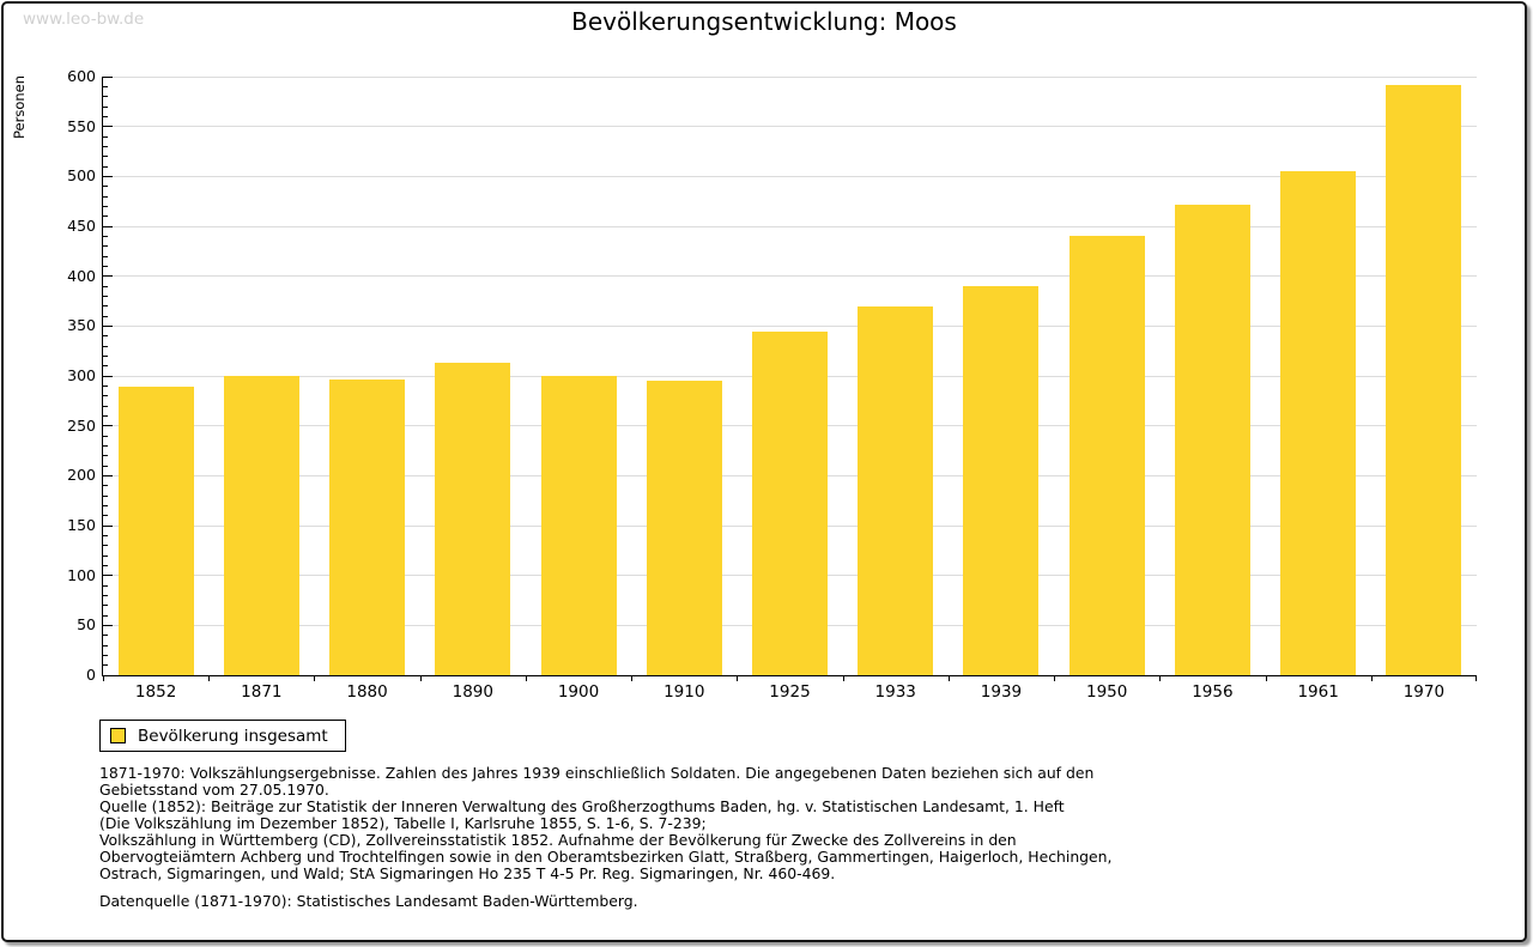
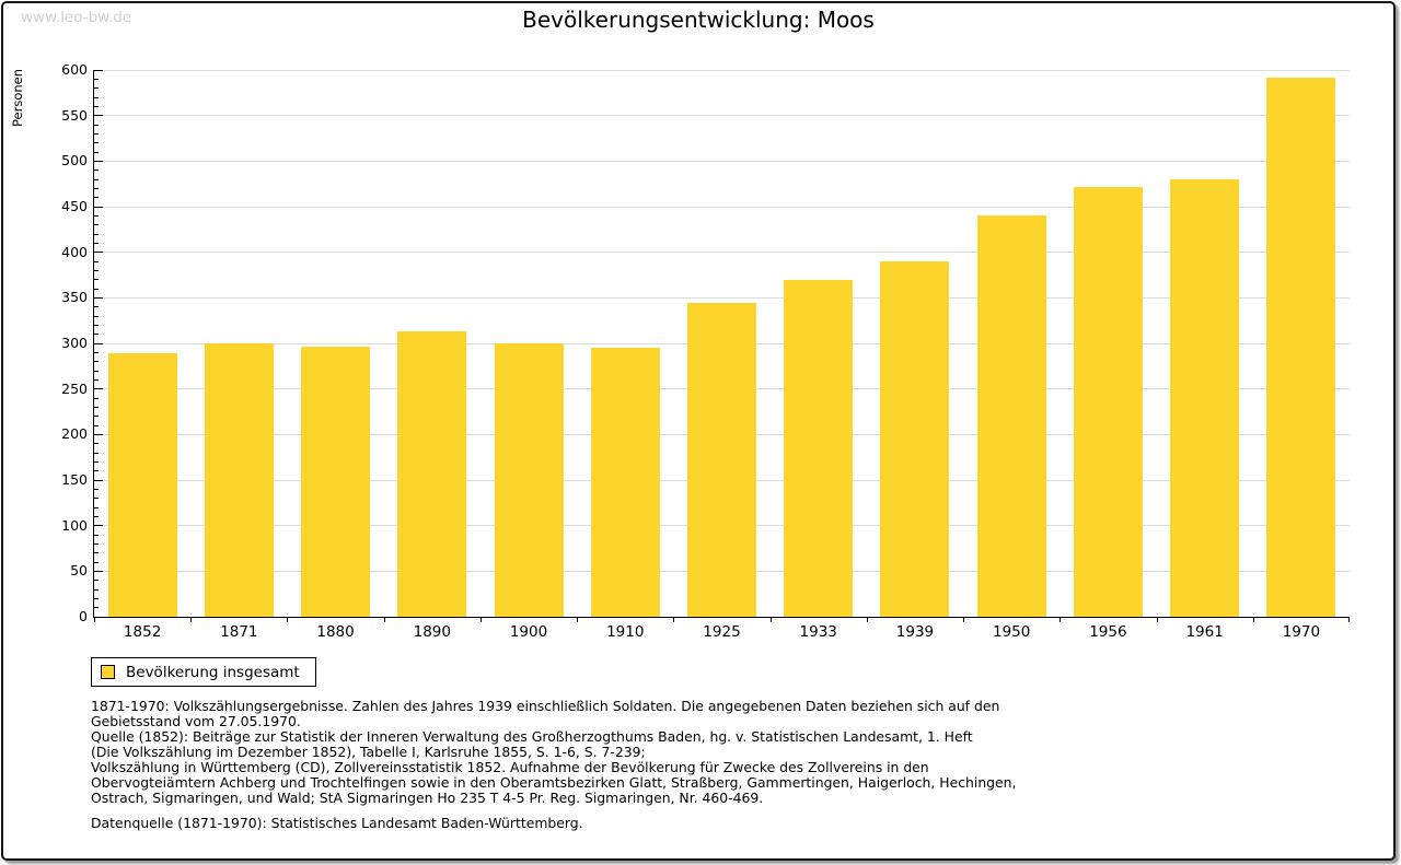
1961: 500 -> 480
